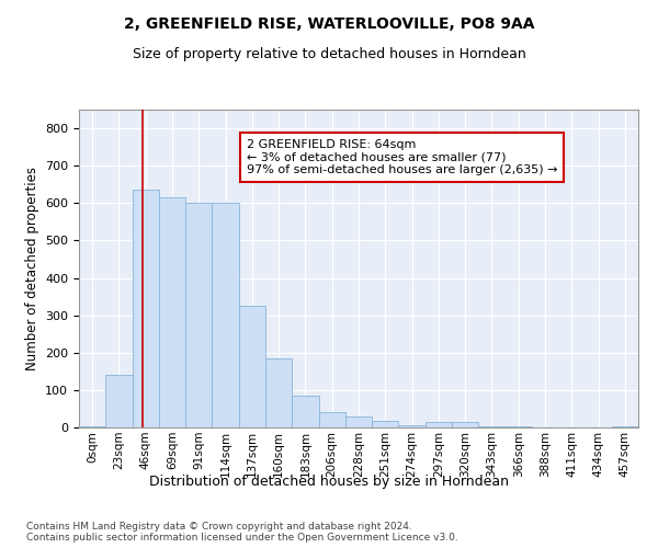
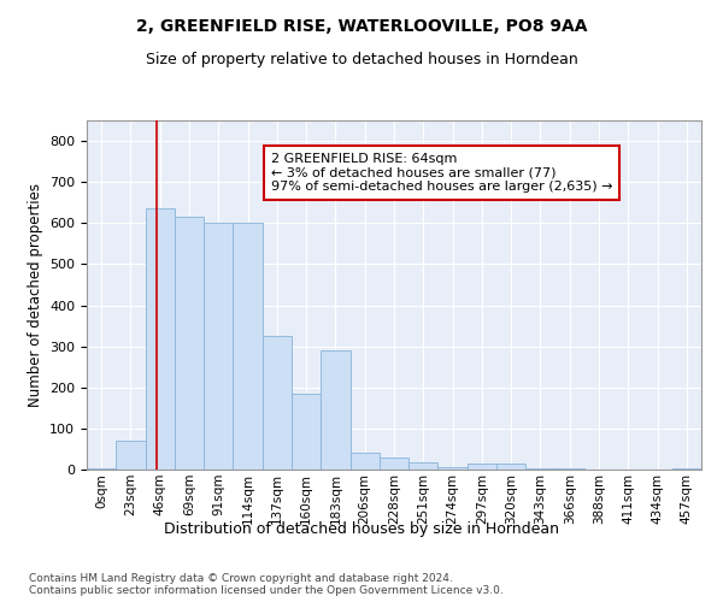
23sqm: 140 -> 70
183sqm: 85 -> 290
